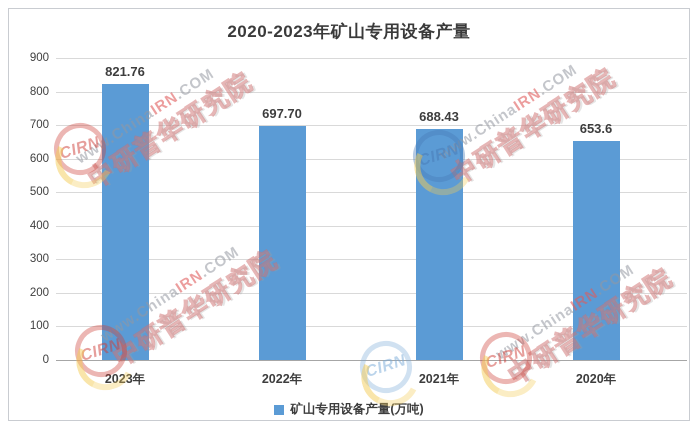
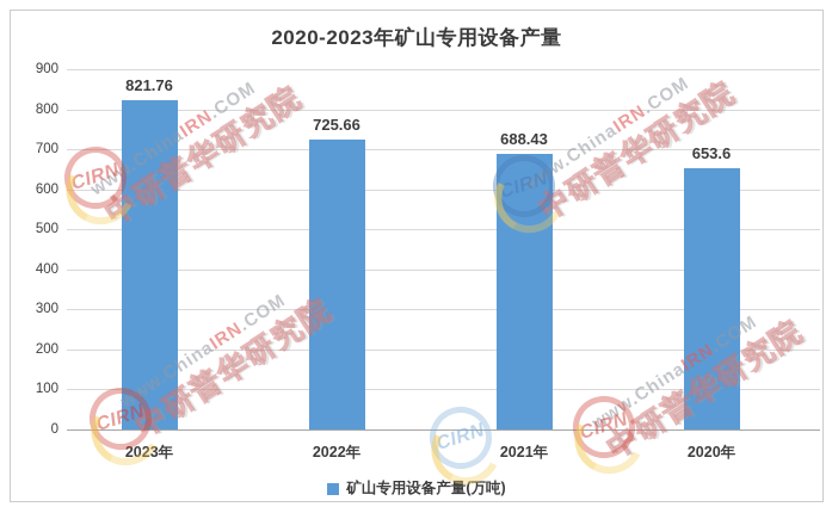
2022年: 697.70 -> 725.66
